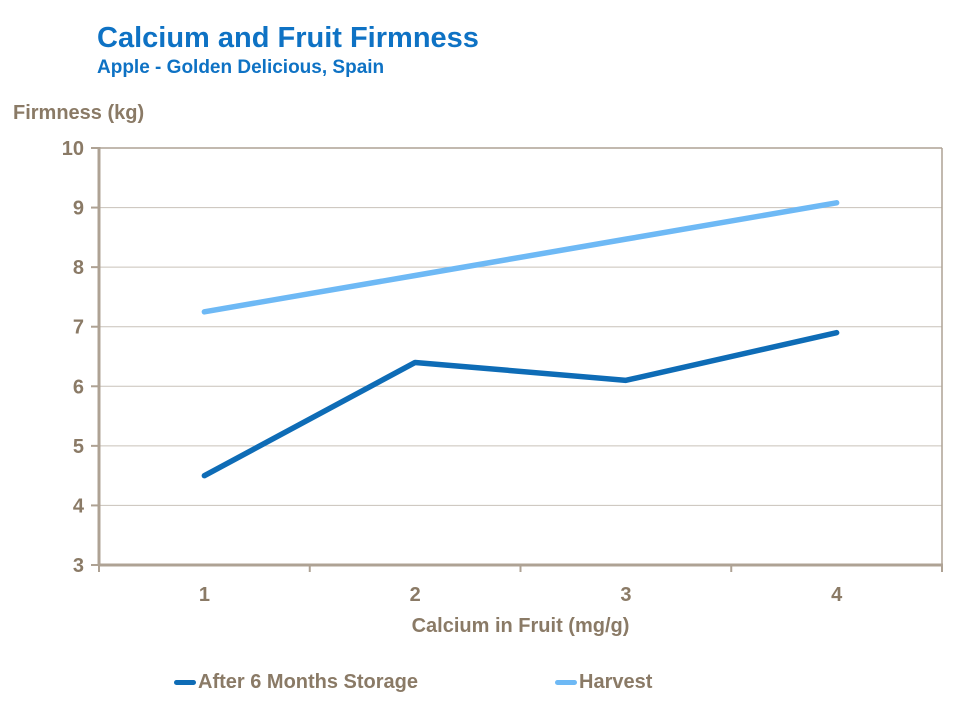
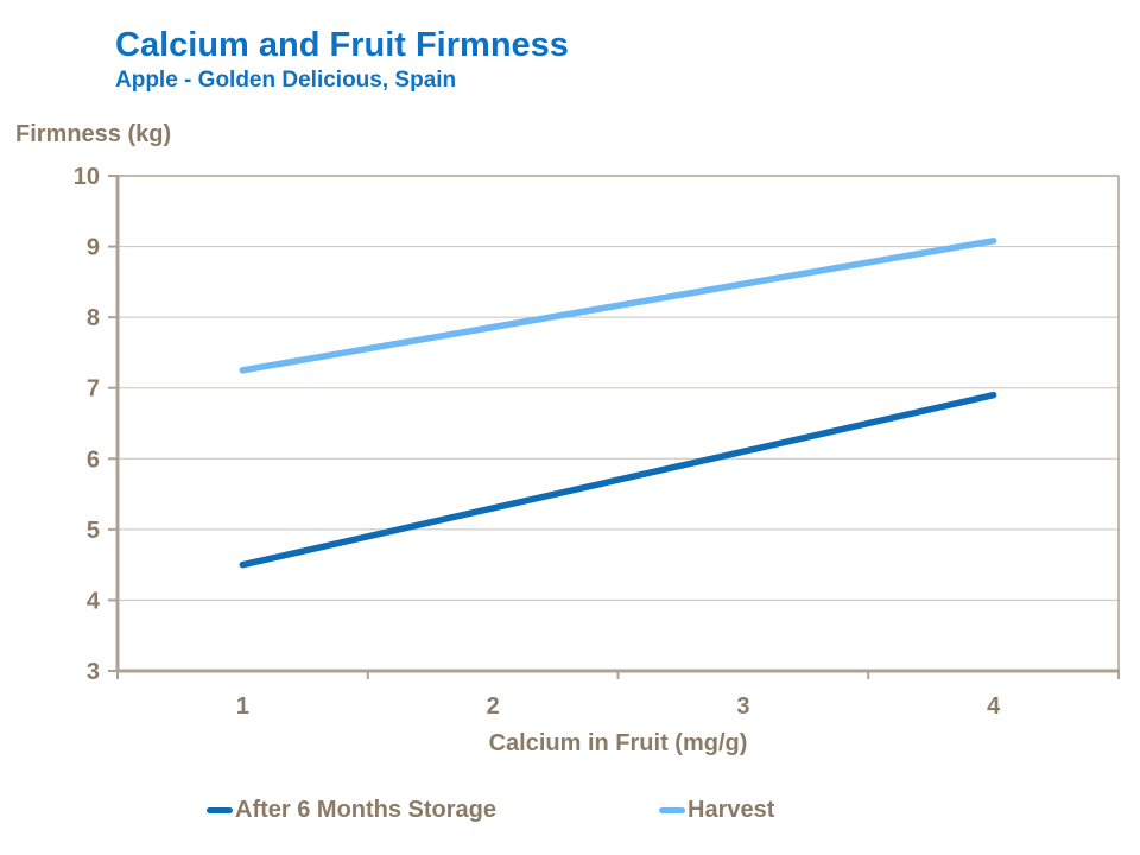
After 6 Months Storage/2: 6.4 -> 5.3
